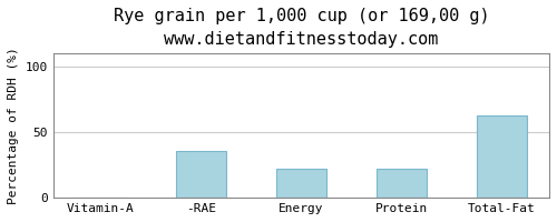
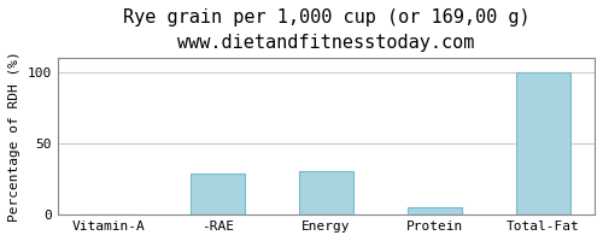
-RAE: 36 -> 29
Energy: 22 -> 31
Protein: 22 -> 5
Total-Fat: 63 -> 100
